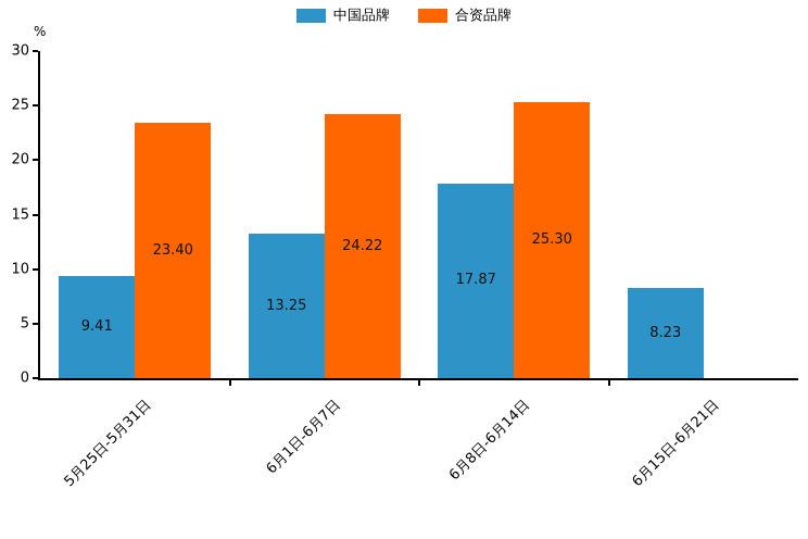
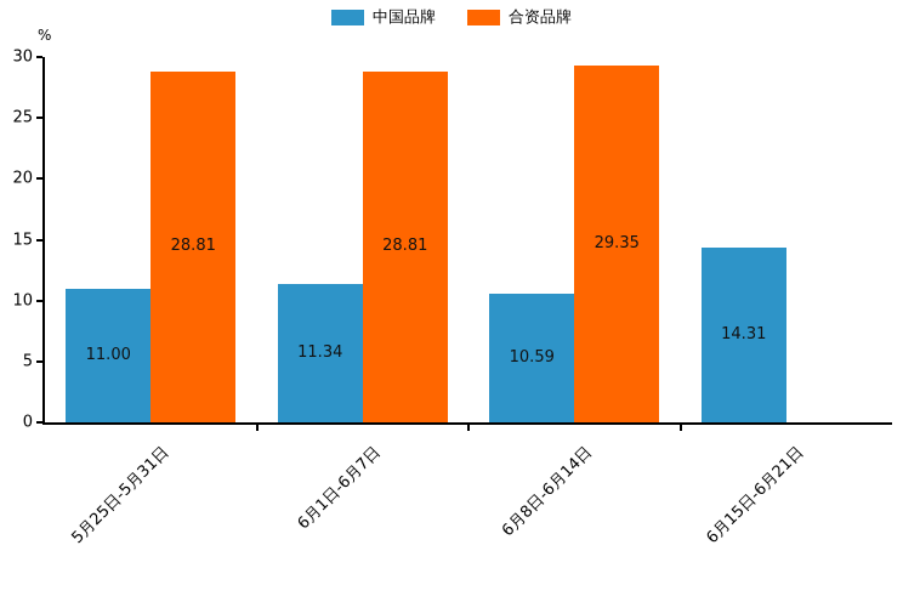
中国品牌/5月25日-5月31日: 9.41 -> 11.00
合资品牌/5月25日-5月31日: 23.40 -> 28.81
中国品牌/6月1日-6月7日: 13.25 -> 11.34
合资品牌/6月1日-6月7日: 24.22 -> 28.81
中国品牌/6月8日-6月14日: 17.87 -> 10.59
合资品牌/6月8日-6月14日: 25.30 -> 29.35
中国品牌/6月15日-6月21日: 8.23 -> 14.31
